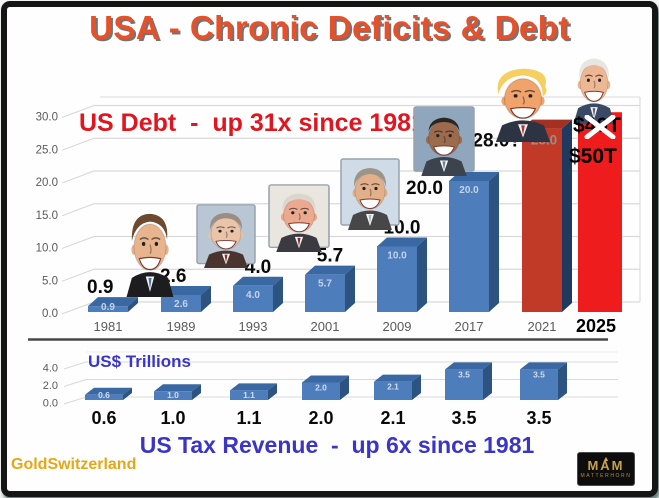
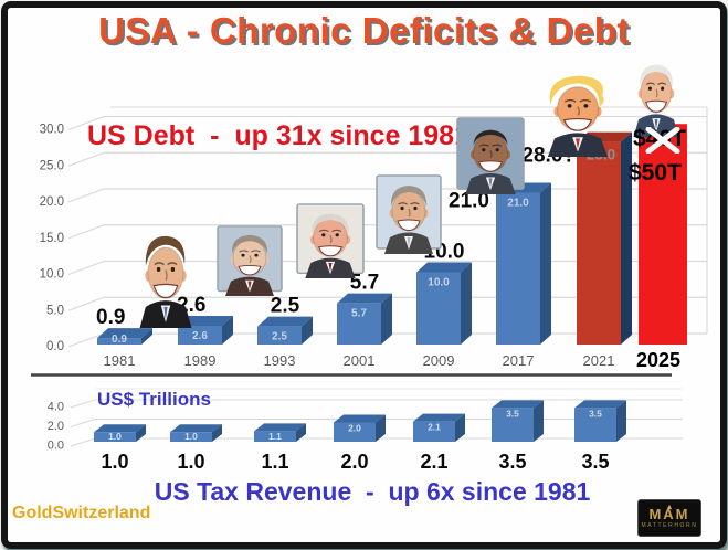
US Debt - up 31x since 1981/1993: 4.0 -> 2.5
US Debt - up 31x since 1981/2017: 20.0 -> 21.0
US Tax Revenue - up 6x since 1981/1981: 0.6 -> 1.0
